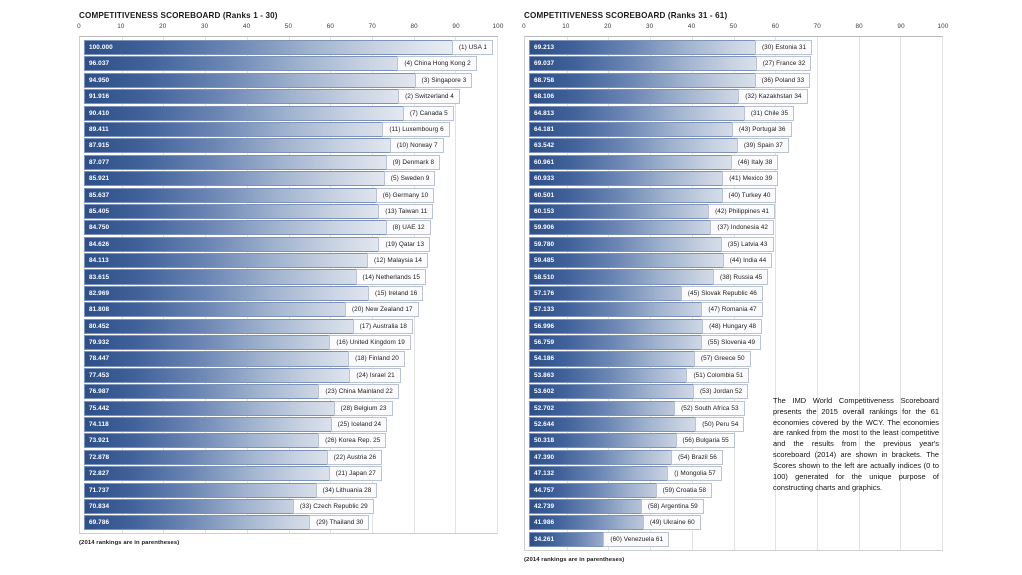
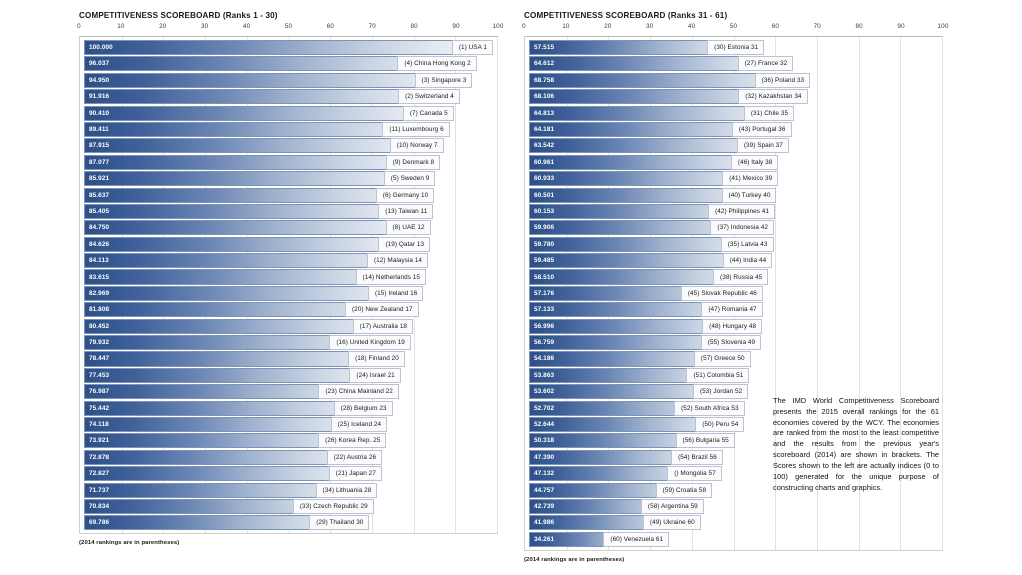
COMPETITIVENESS SCOREBOARD (Ranks 31 - 61)/(30) Estonia 31: 69.213 -> 57.515
COMPETITIVENESS SCOREBOARD (Ranks 31 - 61)/(27) France 32: 69.037 -> 64.612
